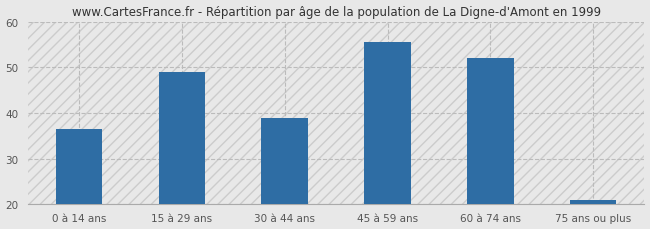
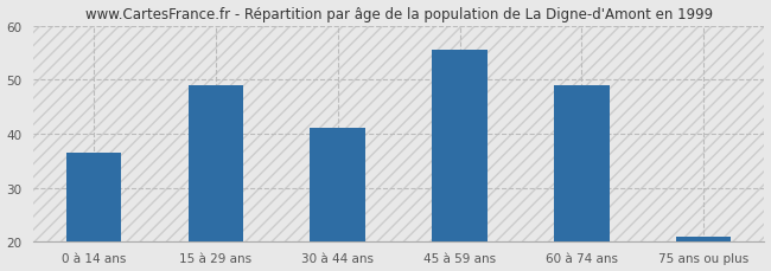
30 à 44 ans: 39.0 -> 41.0
60 à 74 ans: 52.0 -> 49.0
